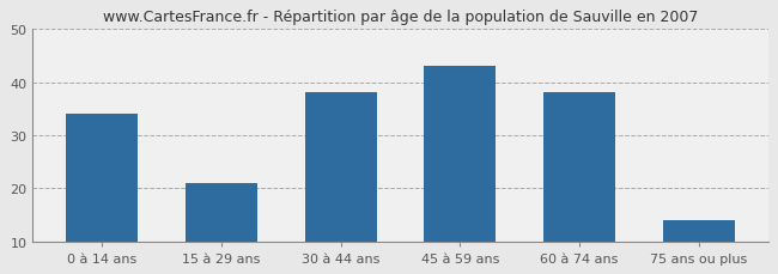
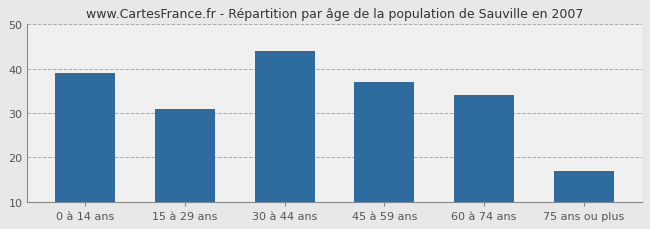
0 à 14 ans: 34 -> 39
15 à 29 ans: 21 -> 31
30 à 44 ans: 38 -> 44
45 à 59 ans: 43 -> 37
60 à 74 ans: 38 -> 34
75 ans ou plus: 14 -> 17
